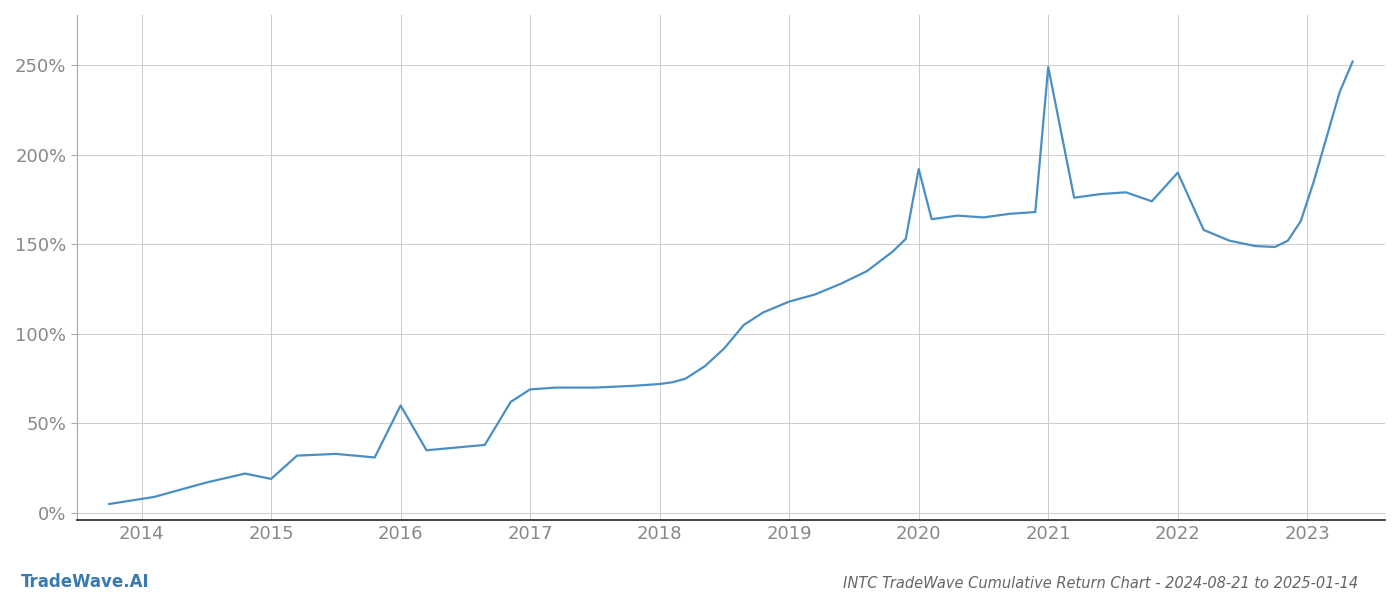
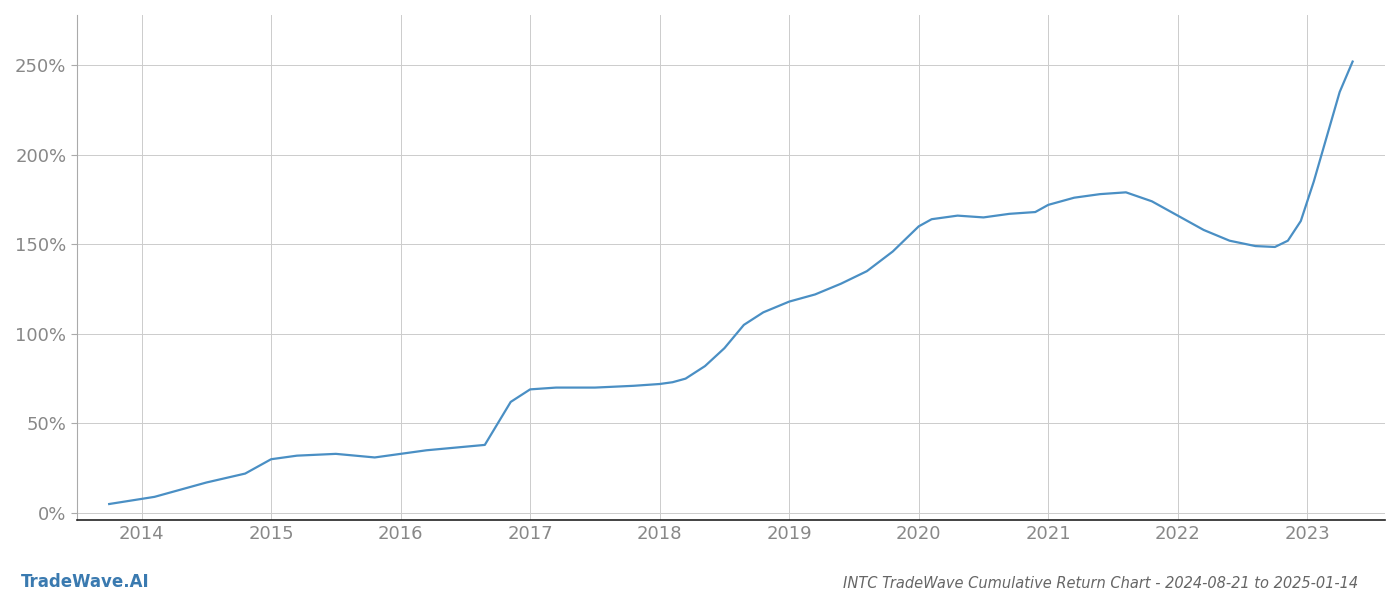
2015: 19% -> 30%
2016: 60% -> 33%
2020: 192% -> 160%
2021: 249% -> 172%
2022: 190% -> 166%
